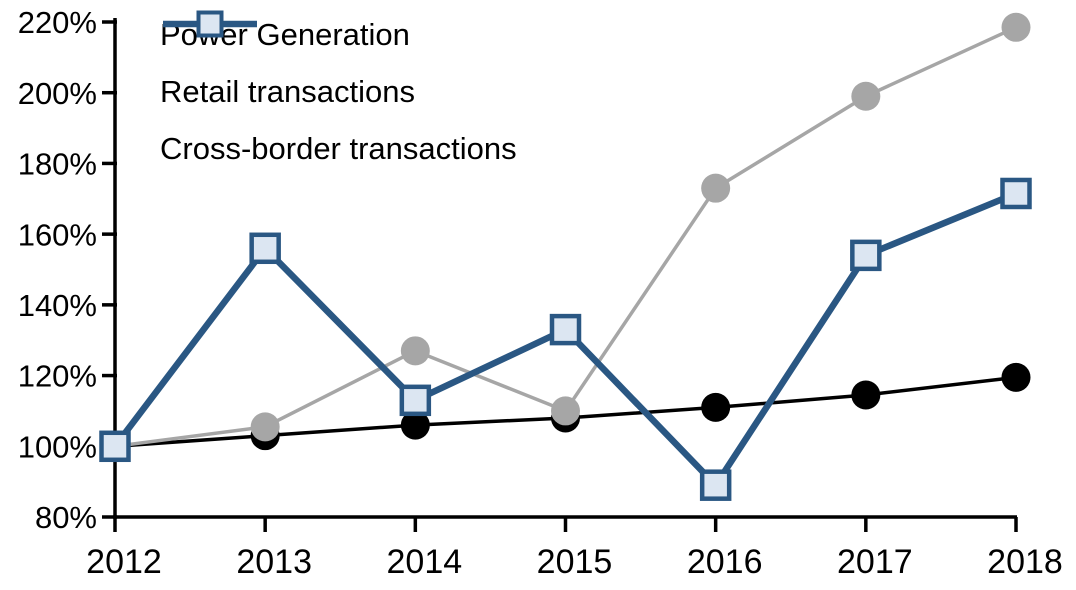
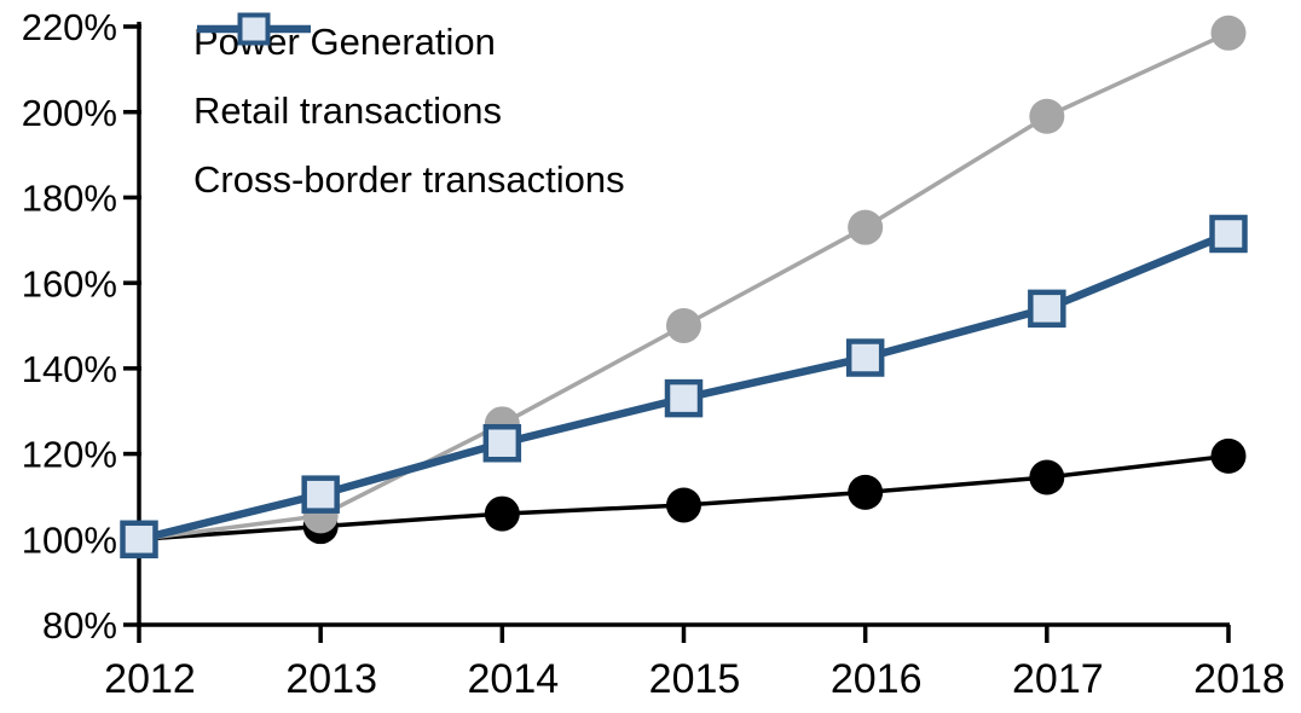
Cross-border transactions/2013: 156% -> 110%
Cross-border transactions/2014: 113% -> 122%
Retail transactions/2015: 110% -> 150%
Cross-border transactions/2016: 89% -> 142%
